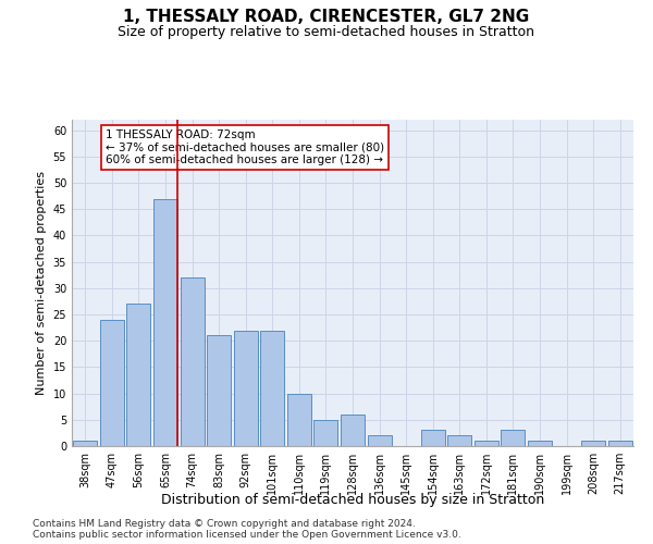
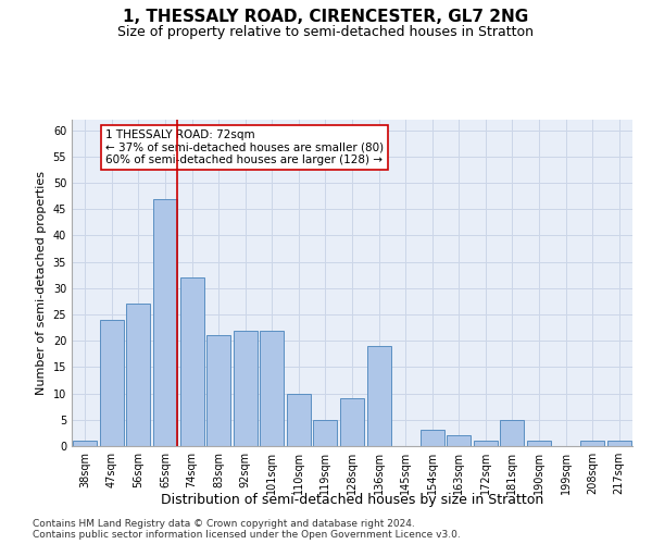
128sqm: 6 -> 9
136sqm: 2 -> 19
181sqm: 3 -> 5
